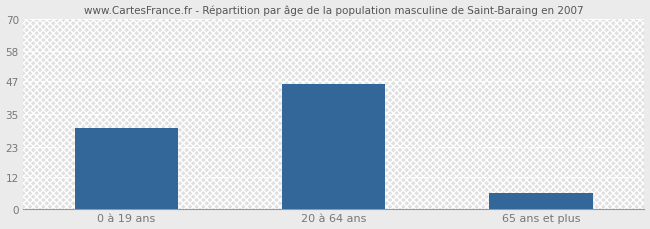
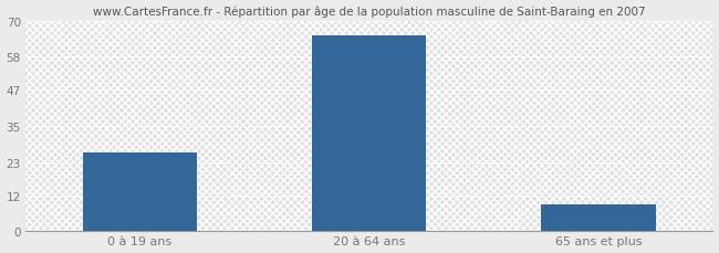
0 à 19 ans: 30 -> 26
20 à 64 ans: 46 -> 65
65 ans et plus: 6 -> 9
